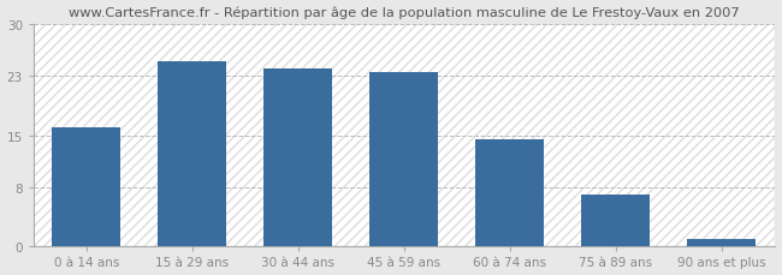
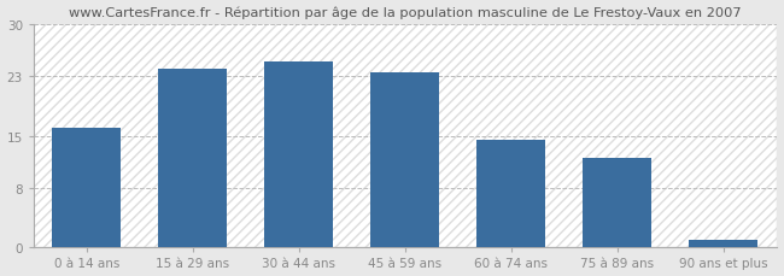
15 à 29 ans: 25.0 -> 24.0
30 à 44 ans: 24.0 -> 25.0
75 à 89 ans: 7.0 -> 12.0
